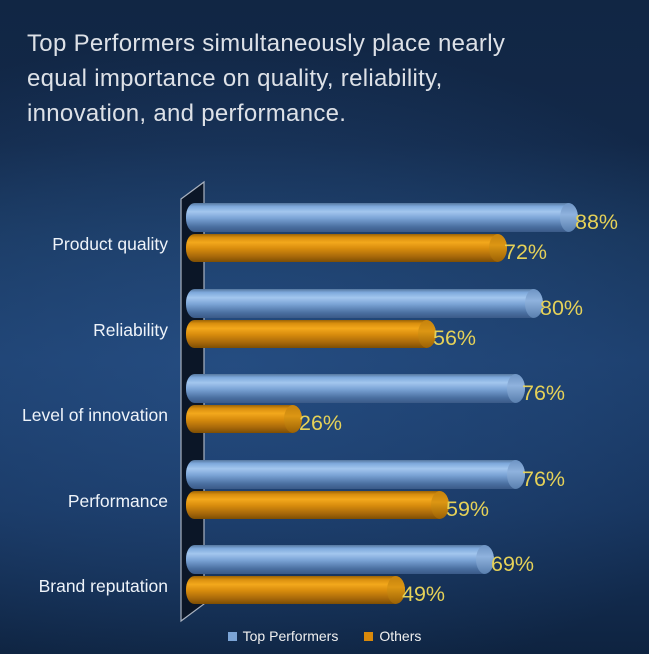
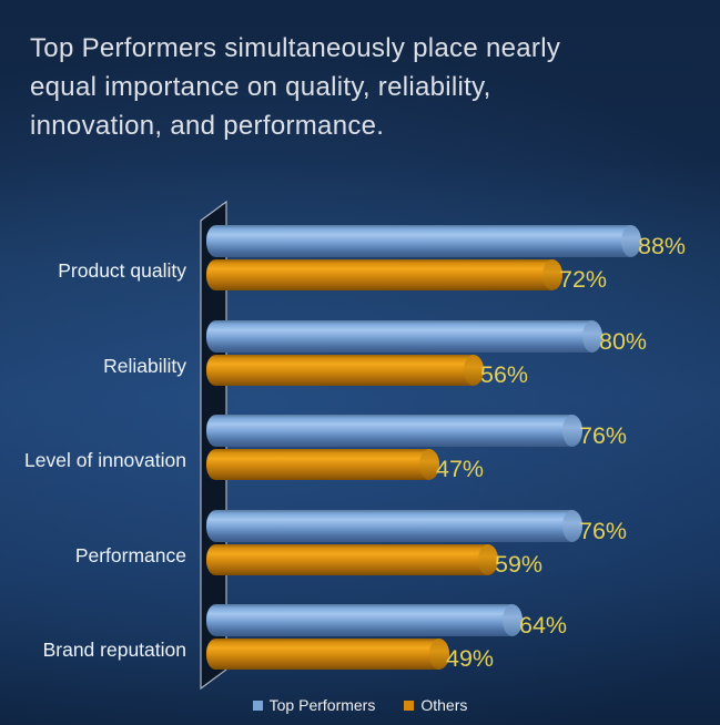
Others/Level of innovation: 26% -> 47%
Top Performers/Brand reputation: 69% -> 64%
